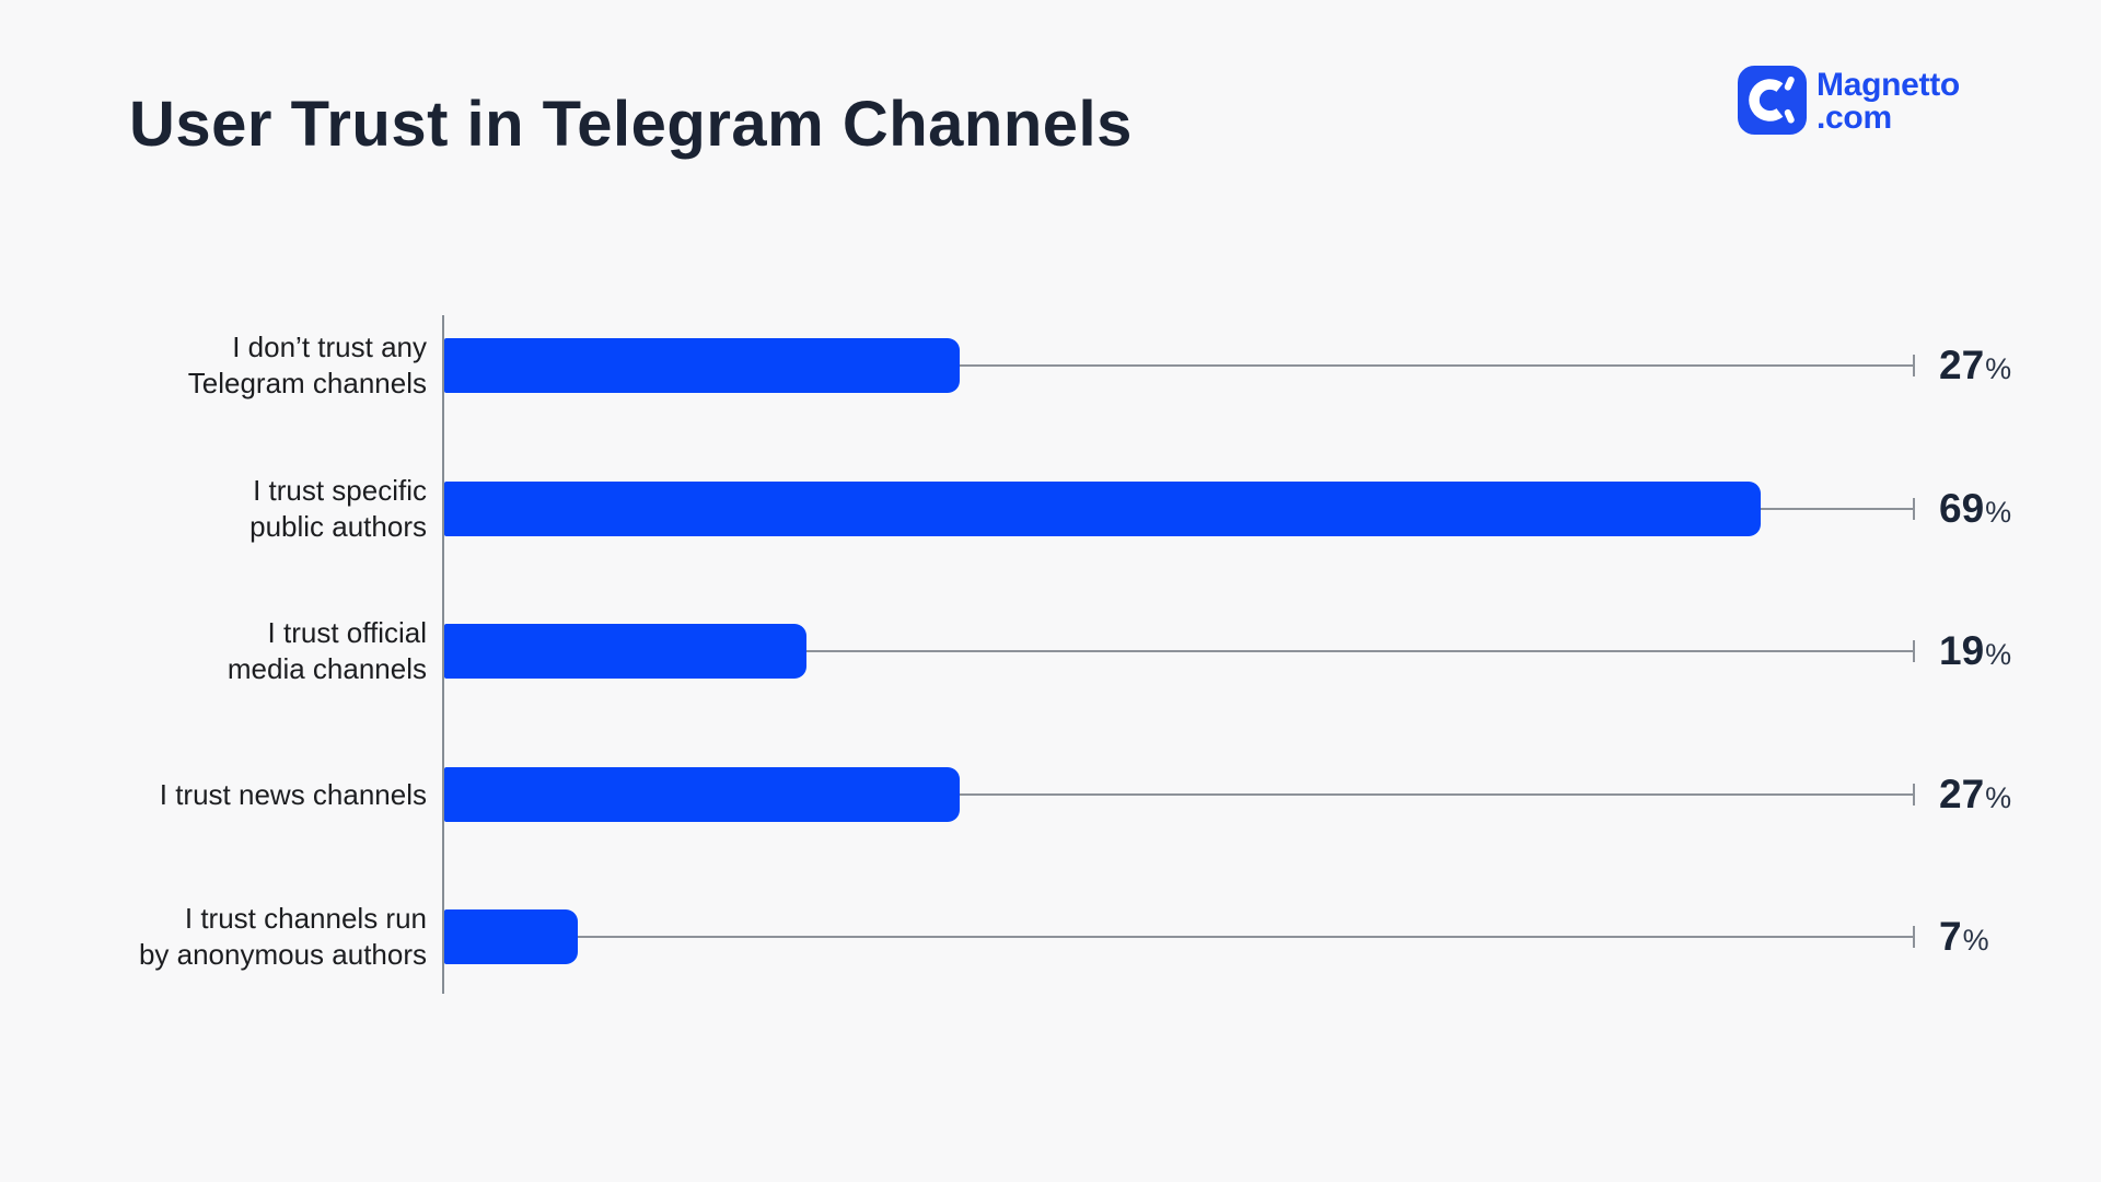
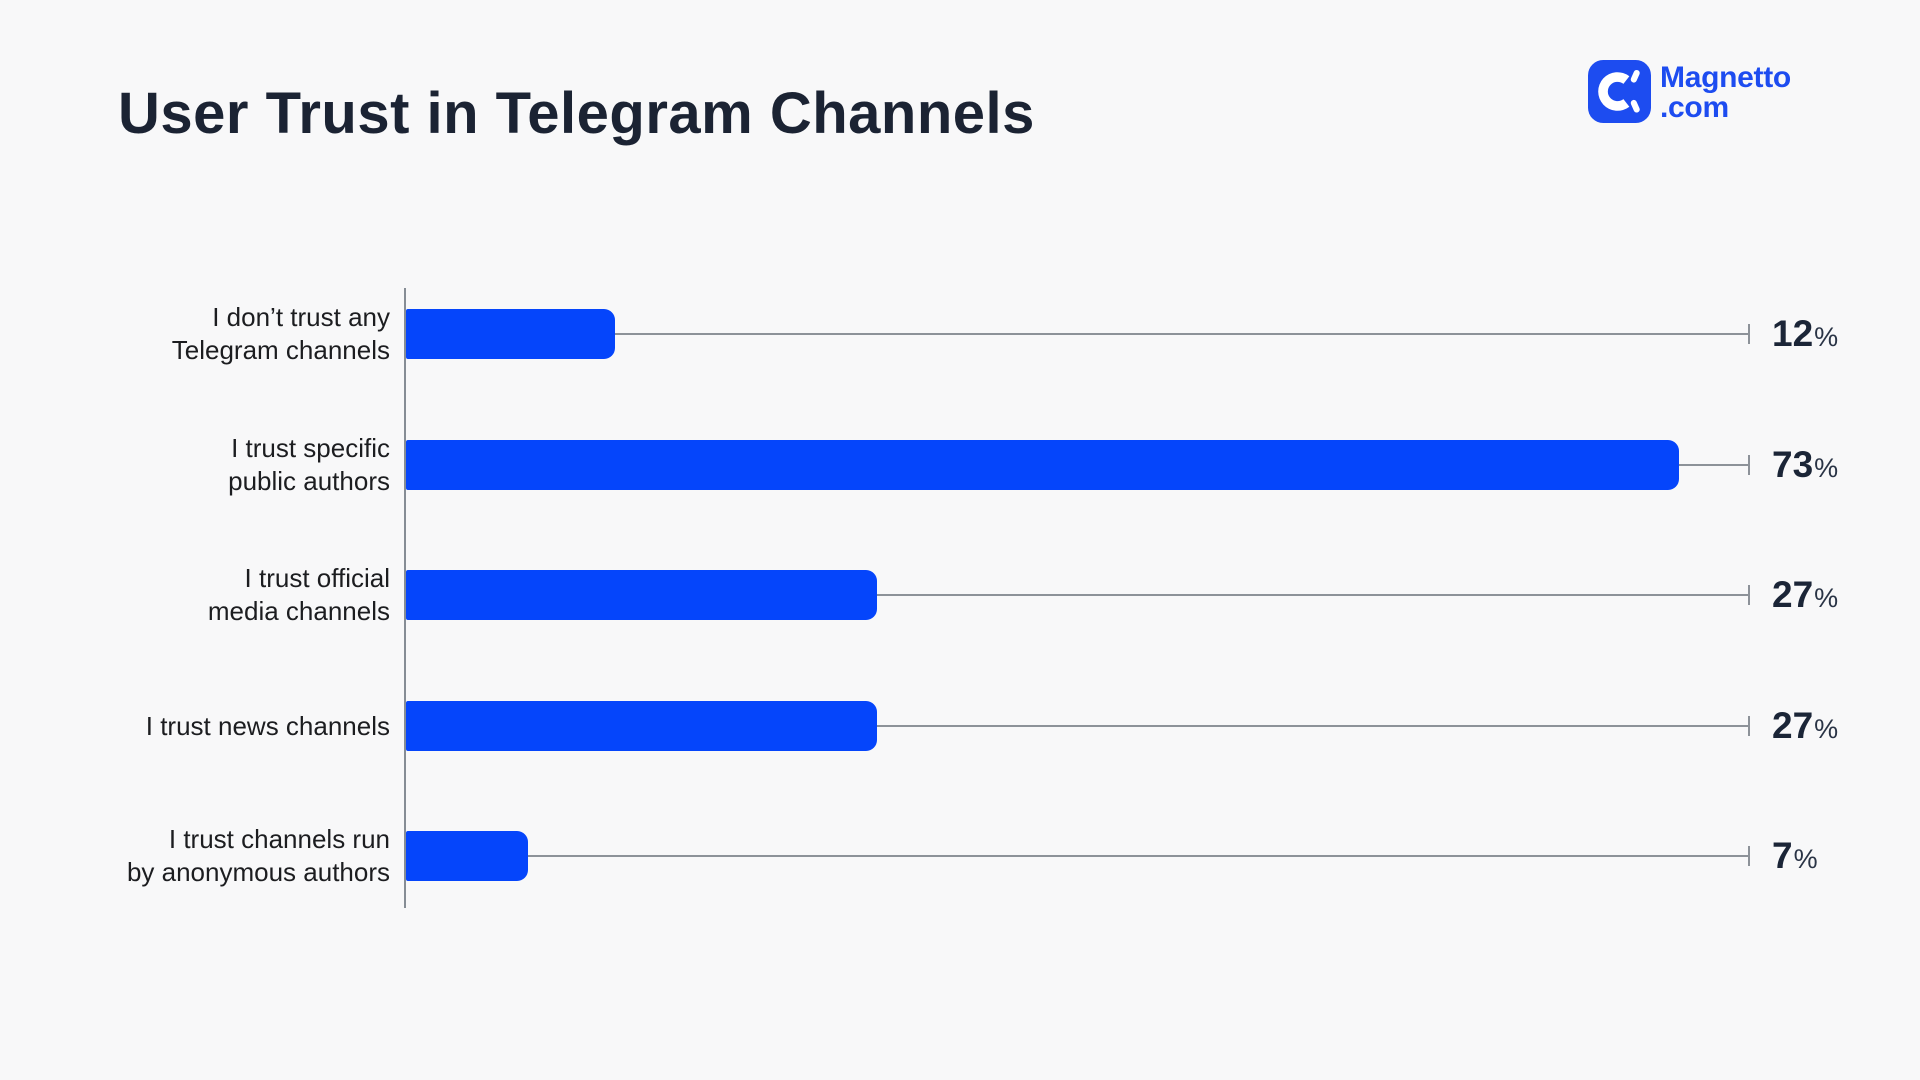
I don’t trust any Telegram channels: 27 -> 12
I trust specific public authors: 69 -> 73
I trust official media channels: 19 -> 27
